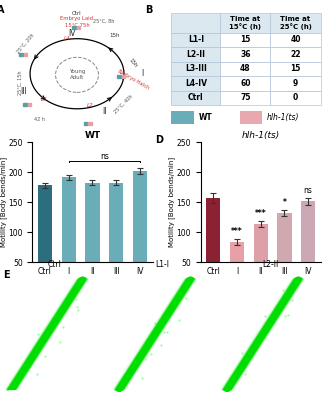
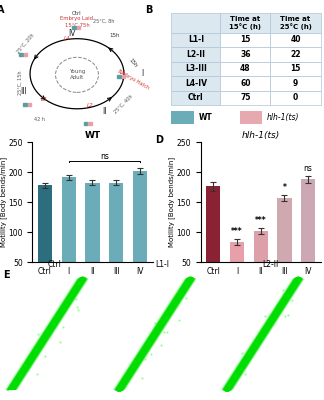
hlh-1(ts)/Ctrl: 157 -> 176
hlh-1(ts)/II: 113 -> 102
hlh-1(ts)/III: 131 -> 156
hlh-1(ts)/IV: 151 -> 188
